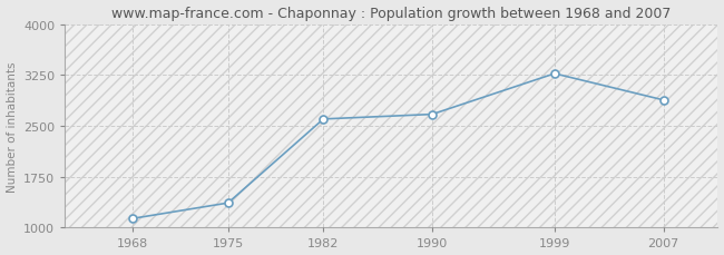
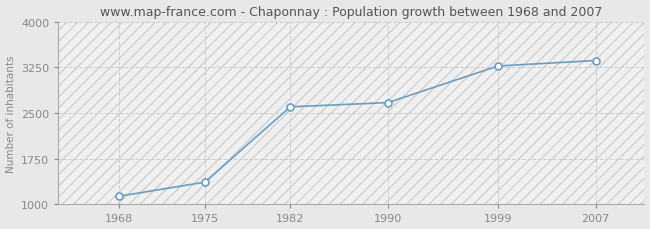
2007: 2880 -> 3360
